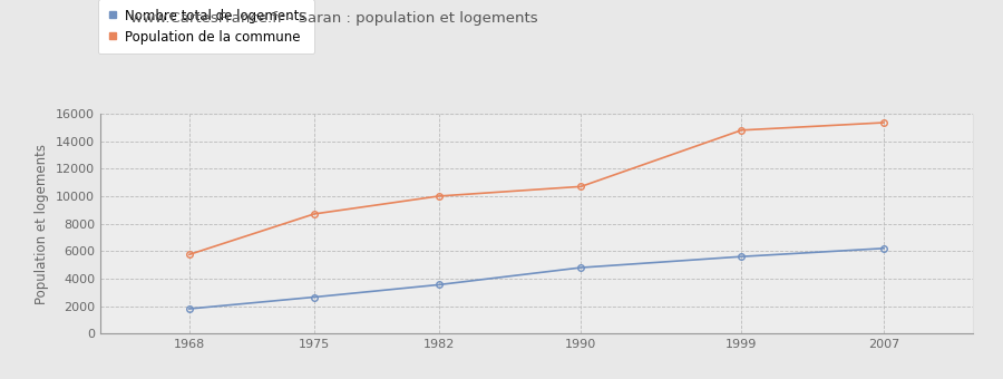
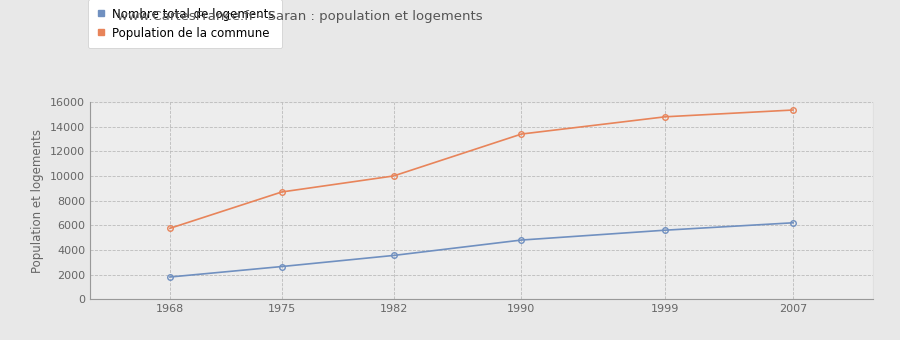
Population de la commune/1990: 10700 -> 13400
